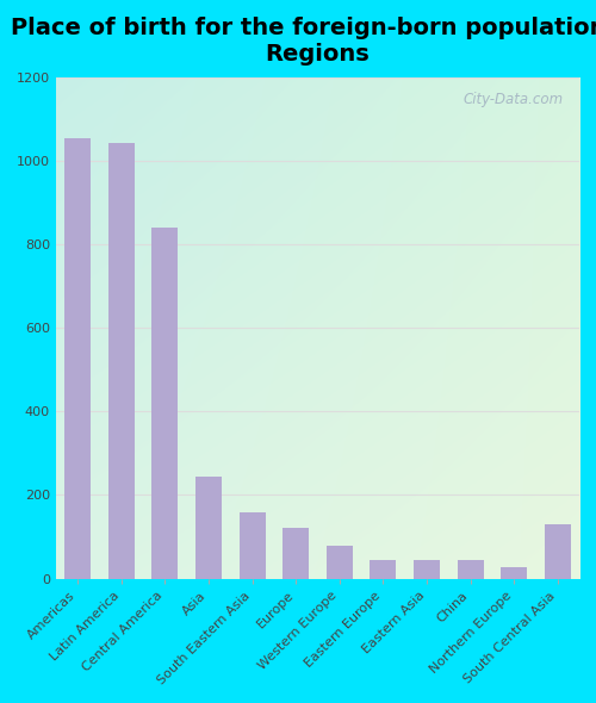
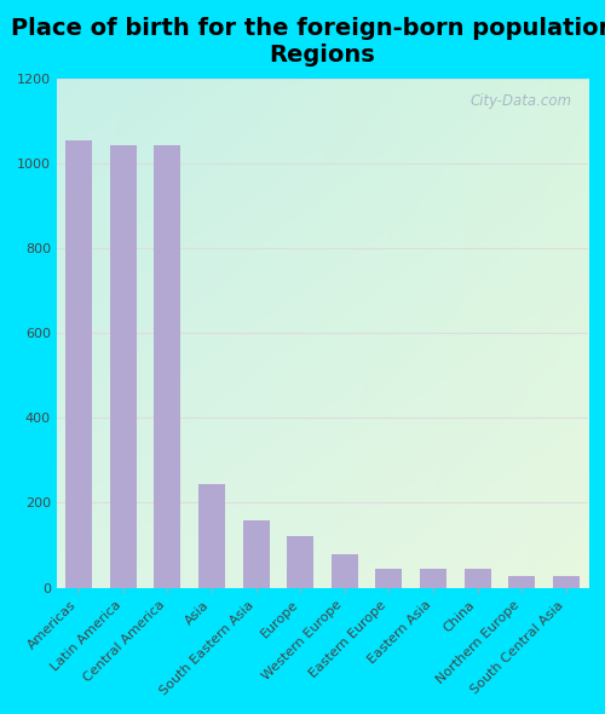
Central America: 840 -> 1043
South Central Asia: 130 -> 28
